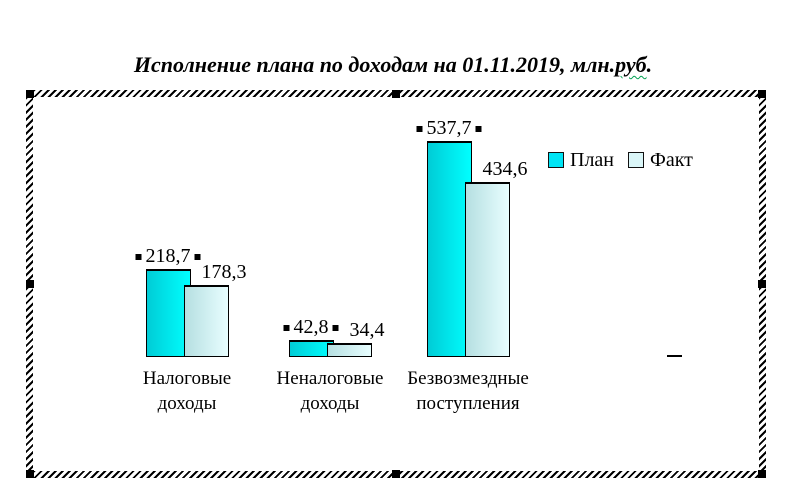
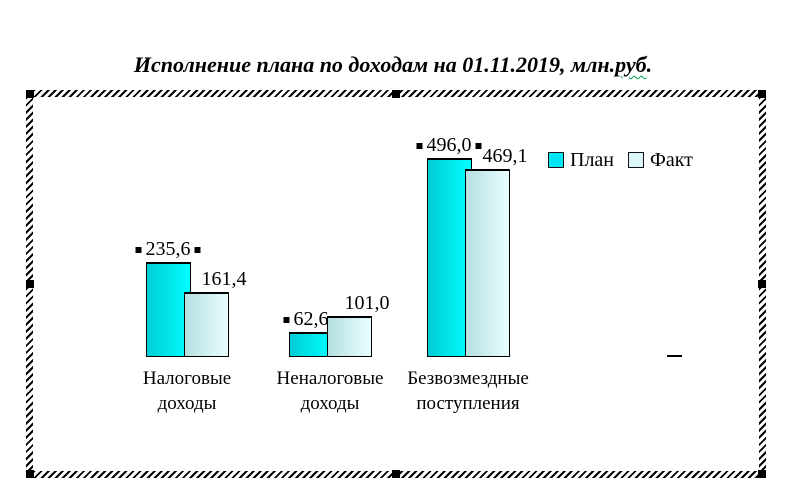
План/Налоговые доходы: 218,7 -> 235,6
Факт/Налоговые доходы: 178,3 -> 161,4
План/Неналоговые доходы: 42,8 -> 62,6
Факт/Неналоговые доходы: 34,4 -> 101,0
План/Безвозмездные поступления: 537,7 -> 496,0
Факт/Безвозмездные поступления: 434,6 -> 469,1
